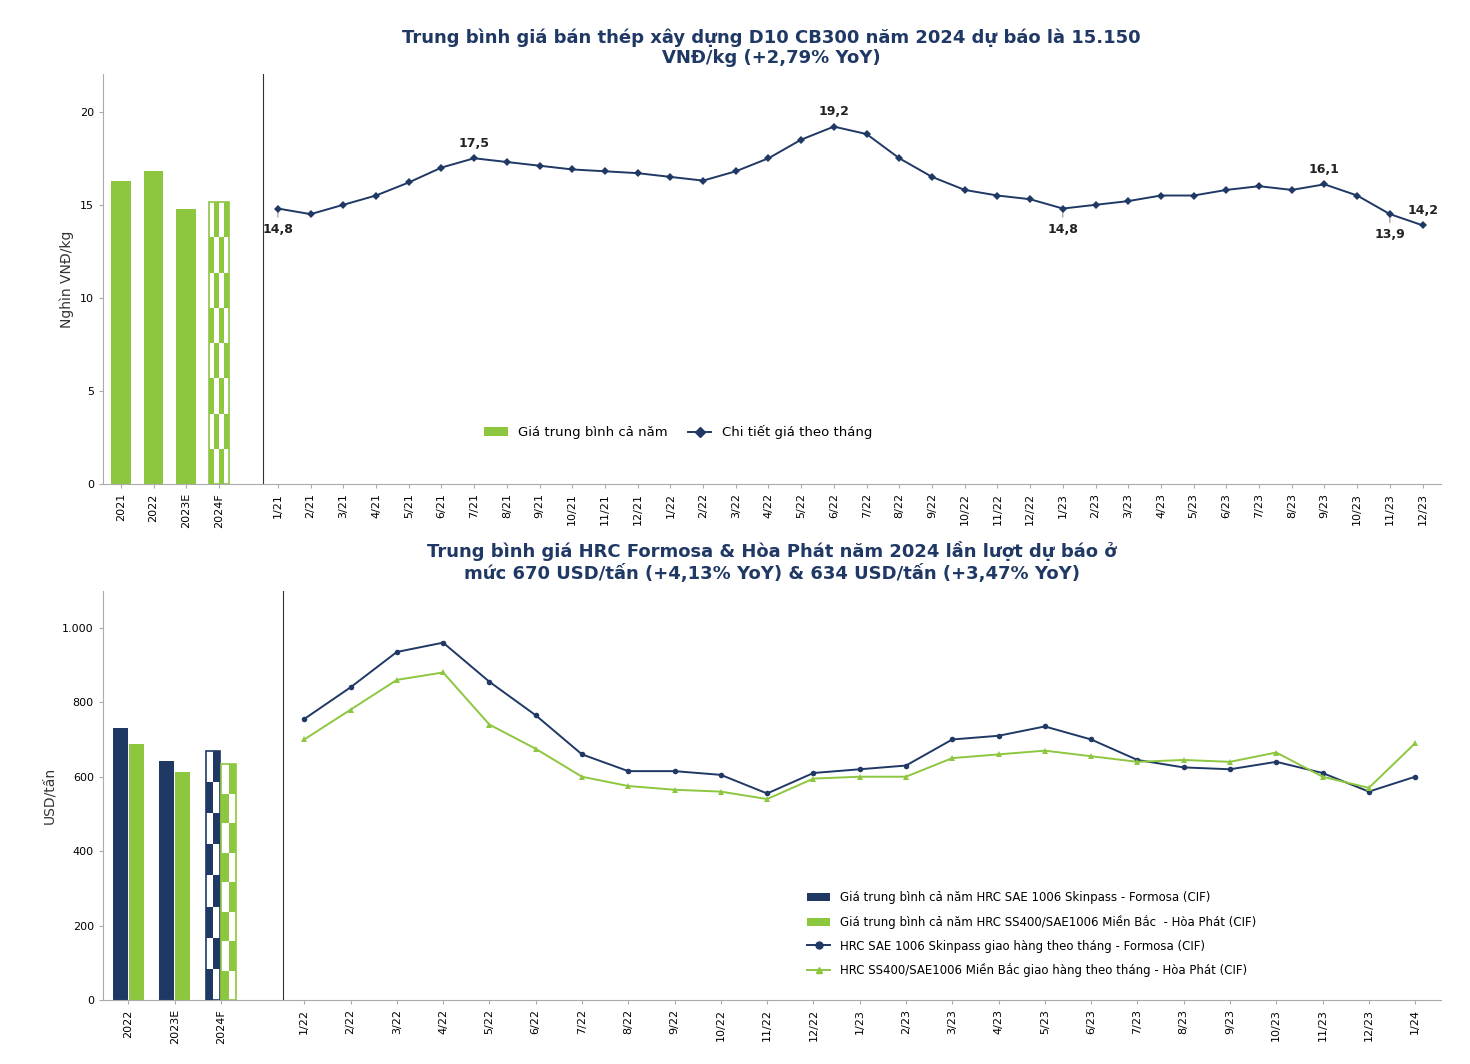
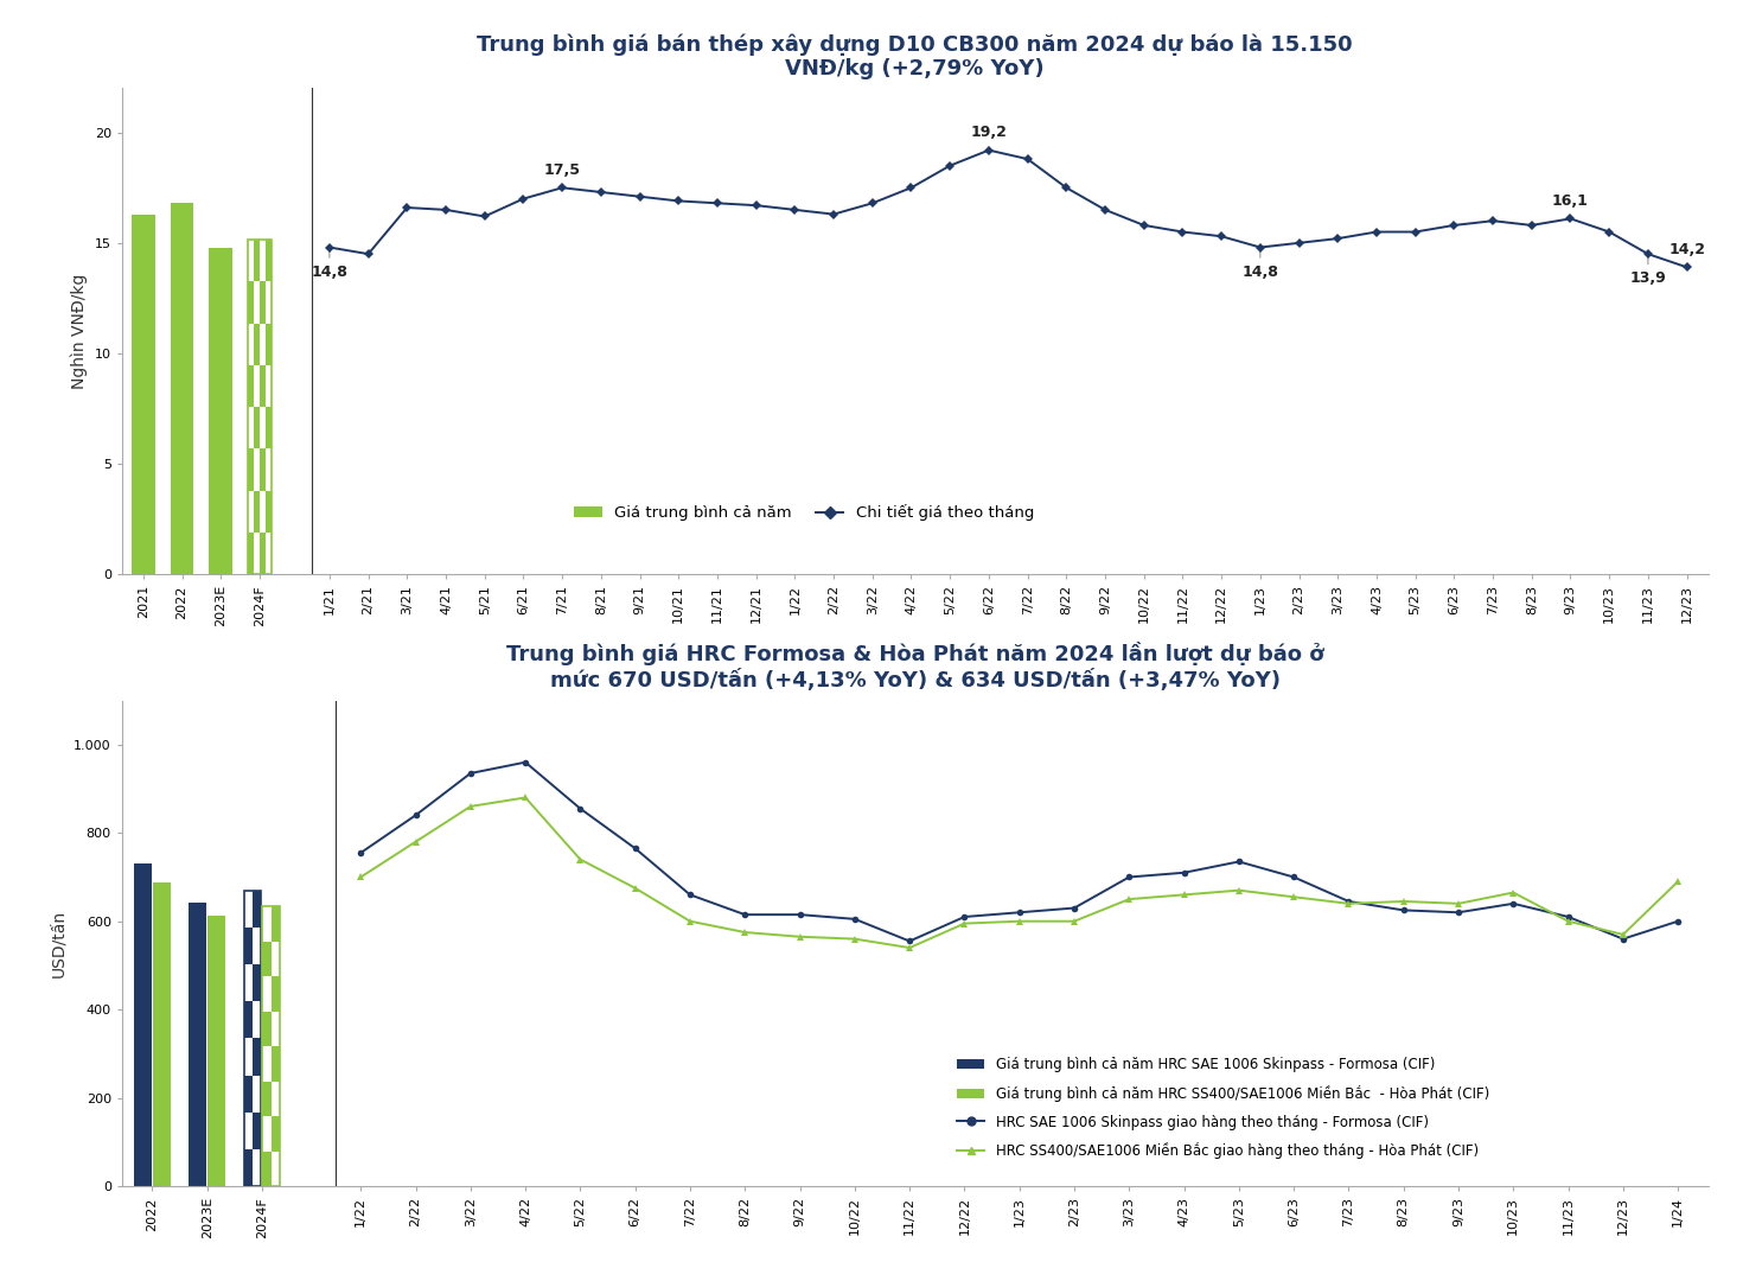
Chi tiết giá theo tháng/3/21: 15.0 -> 16.6
Chi tiết giá theo tháng/4/21: 15.5 -> 16.5
